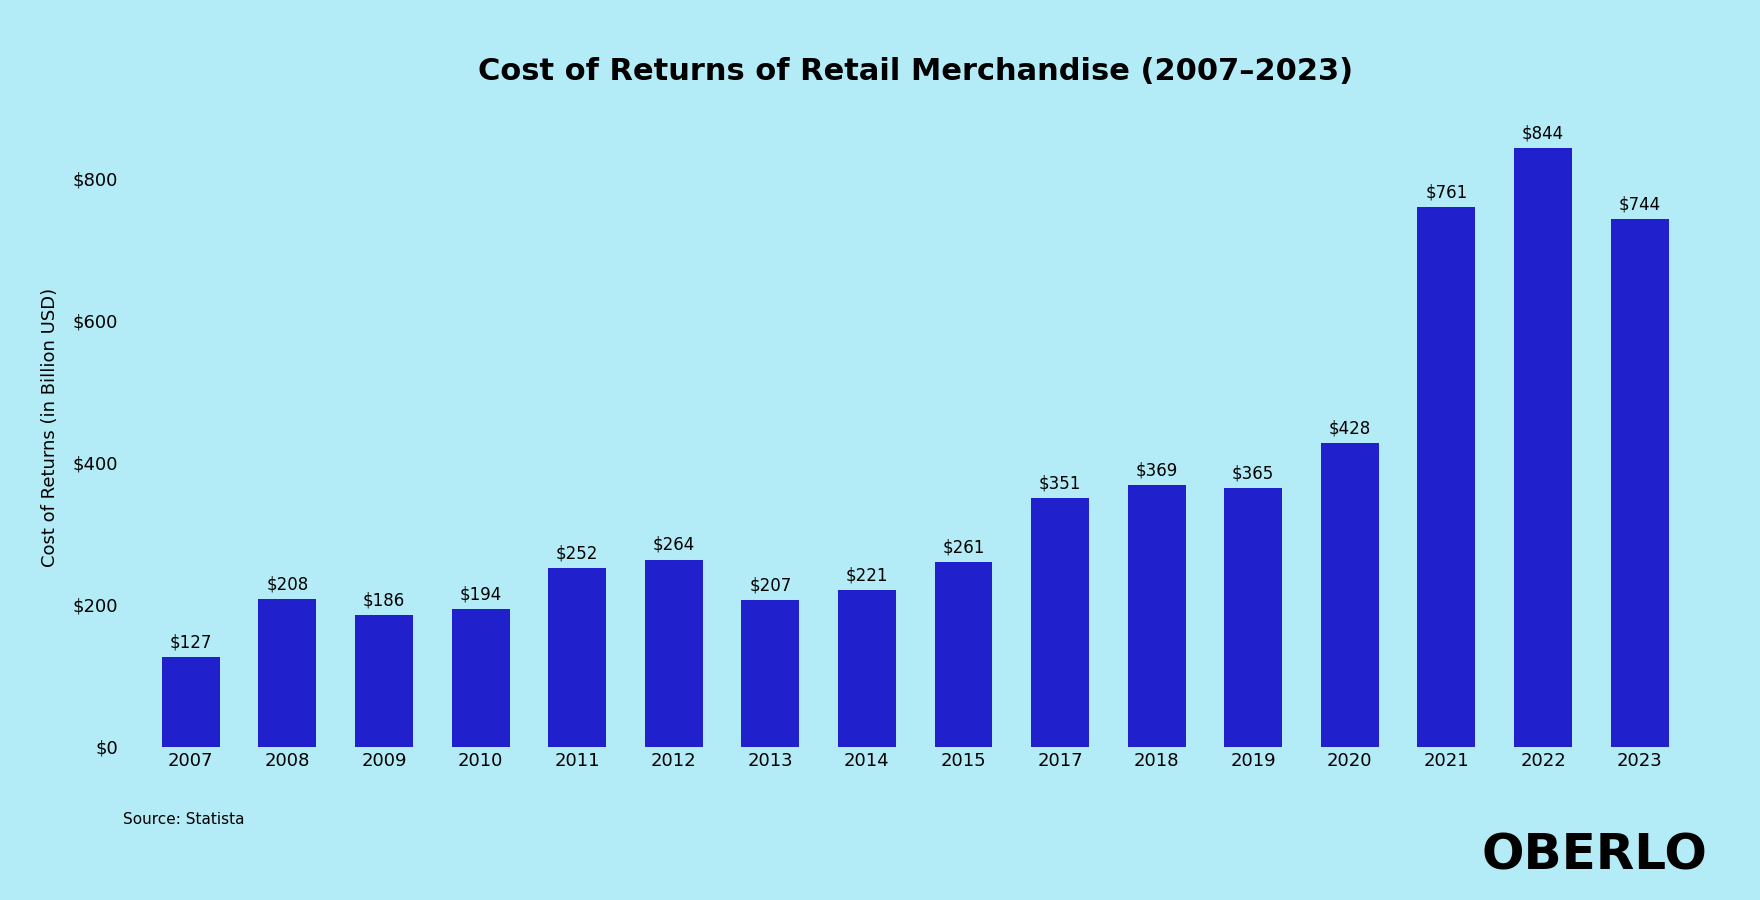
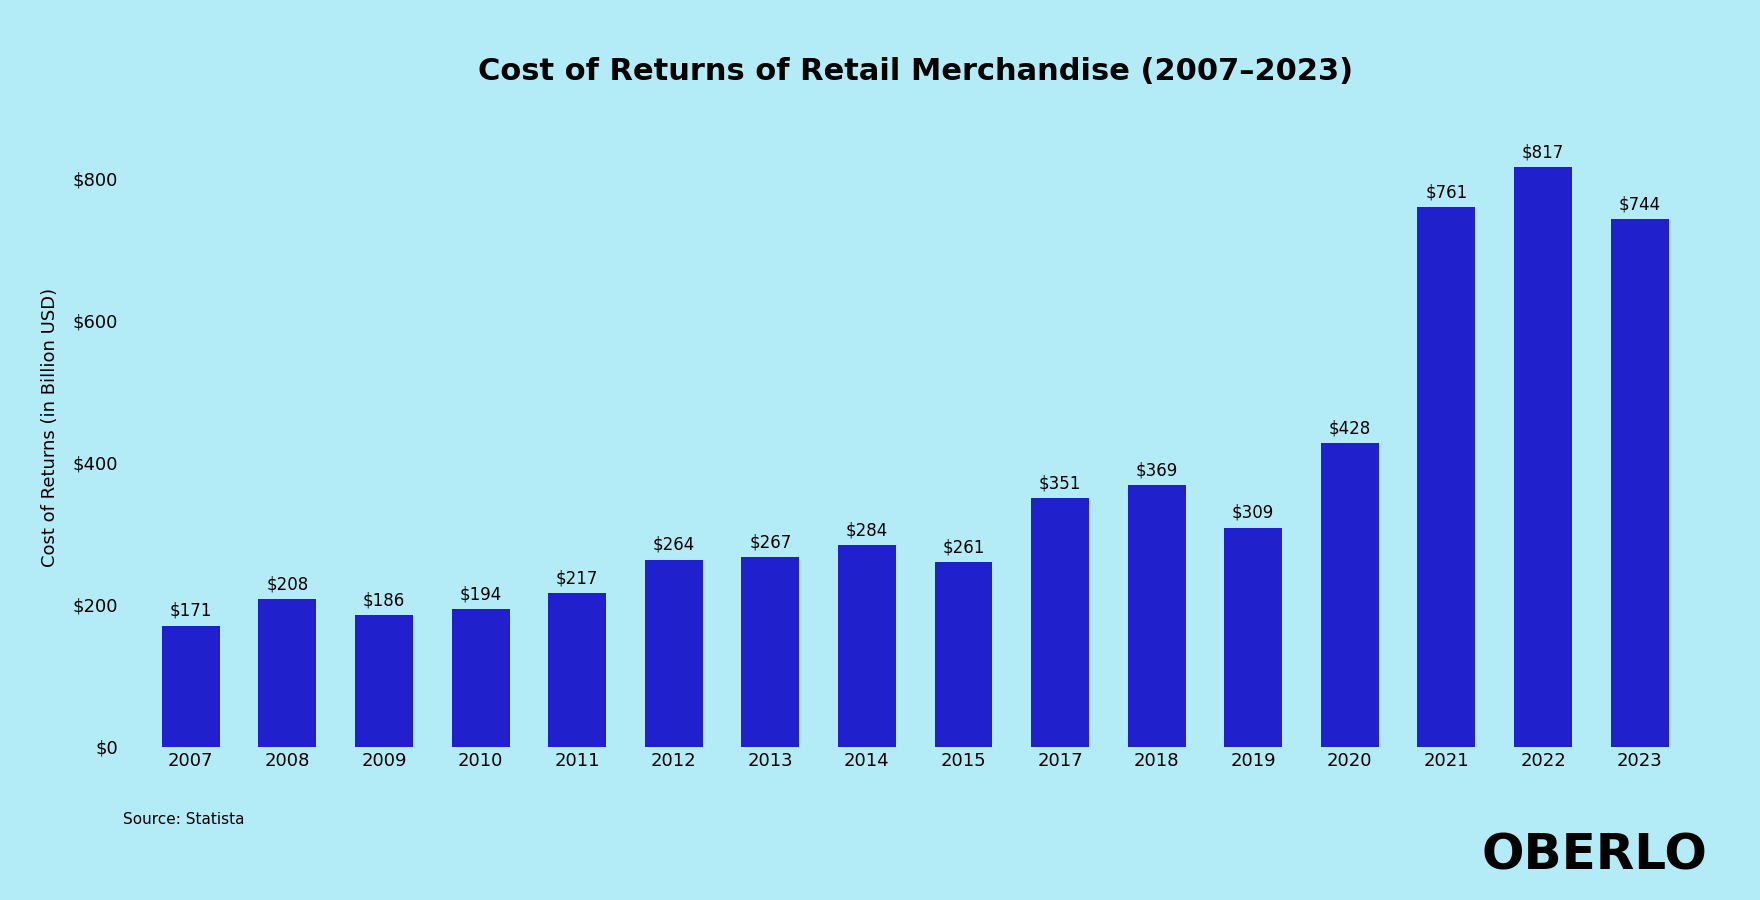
2007: $127 -> $171
2011: $252 -> $217
2013: $207 -> $267
2014: $221 -> $284
2019: $365 -> $309
2022: $844 -> $817
